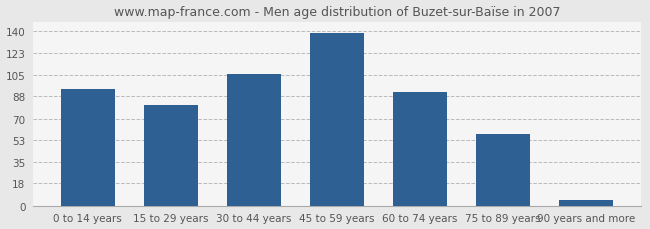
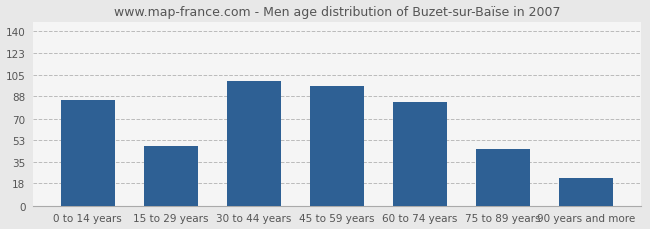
0 to 14 years: 94 -> 85
15 to 29 years: 81 -> 48
30 to 44 years: 106 -> 100
45 to 59 years: 139 -> 96
60 to 74 years: 91 -> 83
75 to 89 years: 58 -> 46
90 years and more: 5 -> 22
